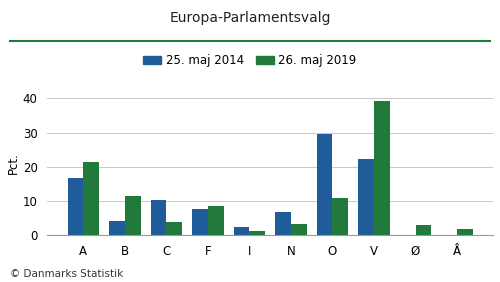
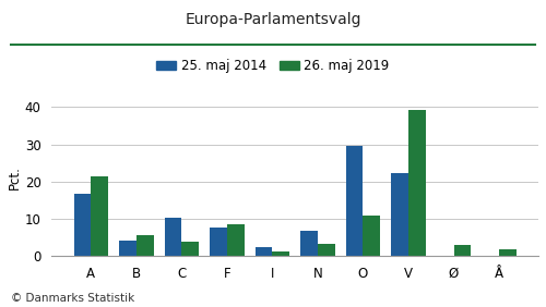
26. maj 2019/B: 11.5 -> 5.8
